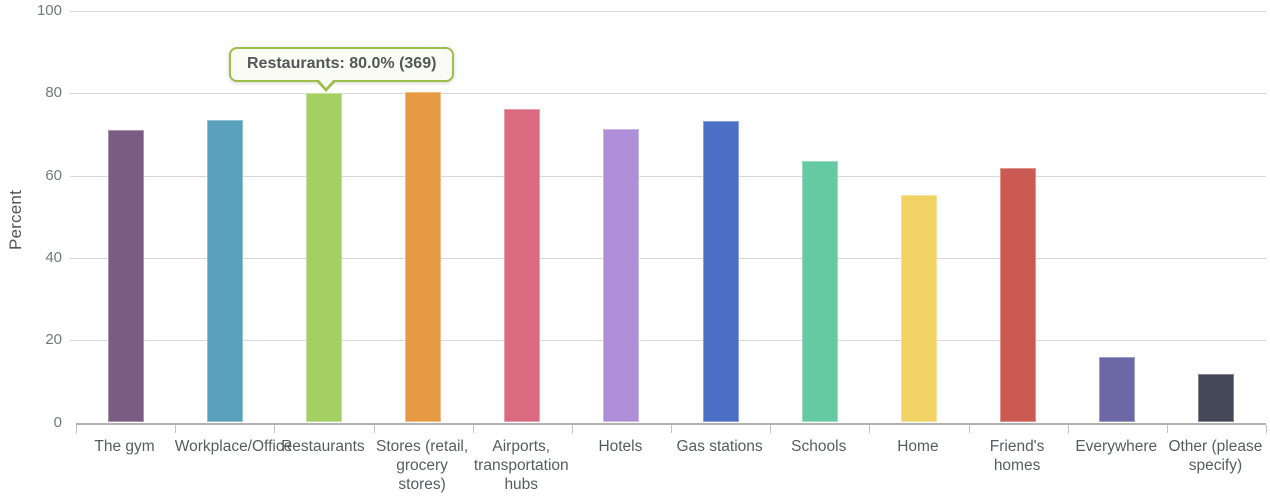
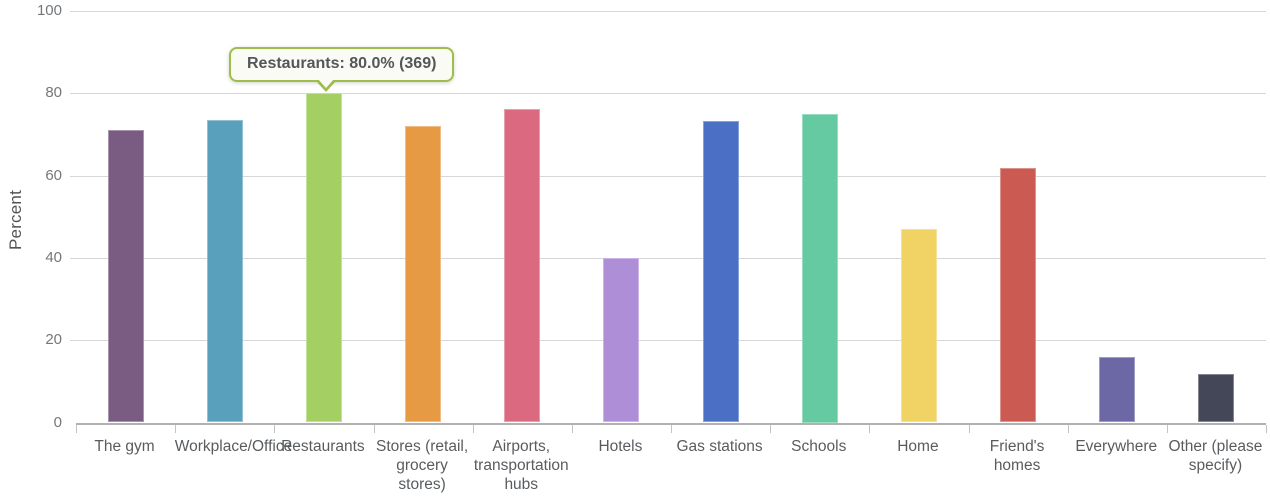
Stores (retail, grocery stores): 80 -> 72
Hotels: 71 -> 40
Schools: 64 -> 75
Home: 55 -> 47
